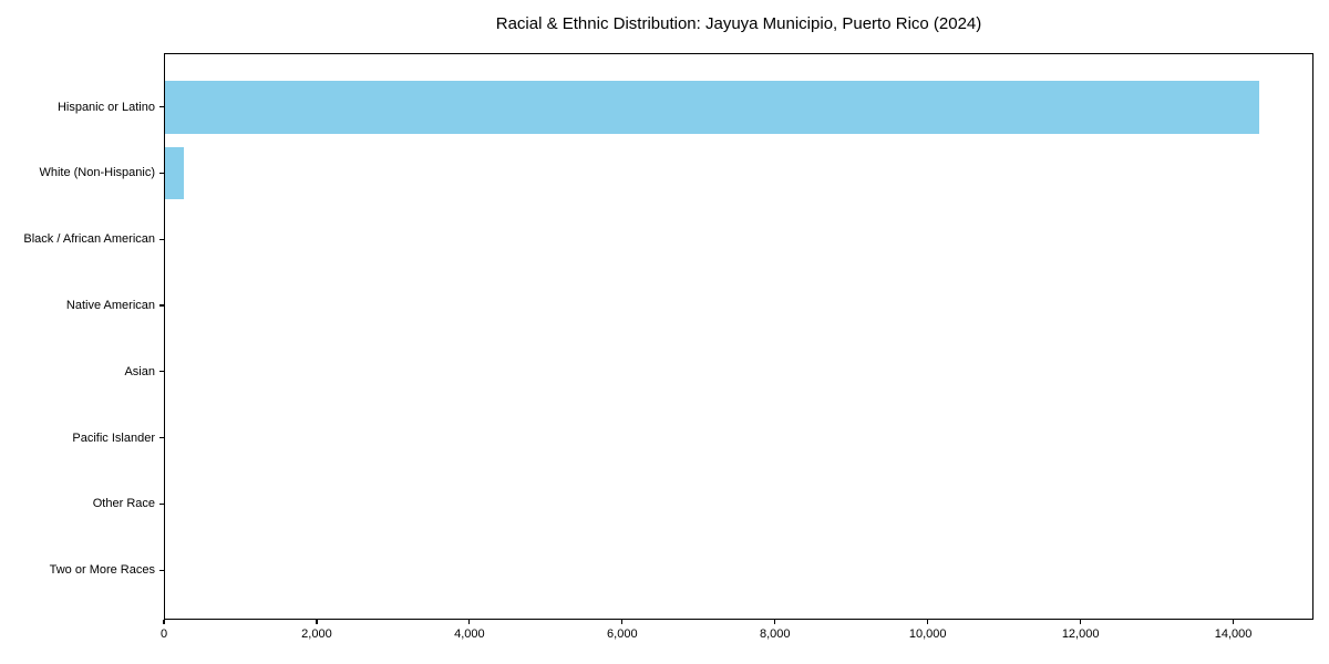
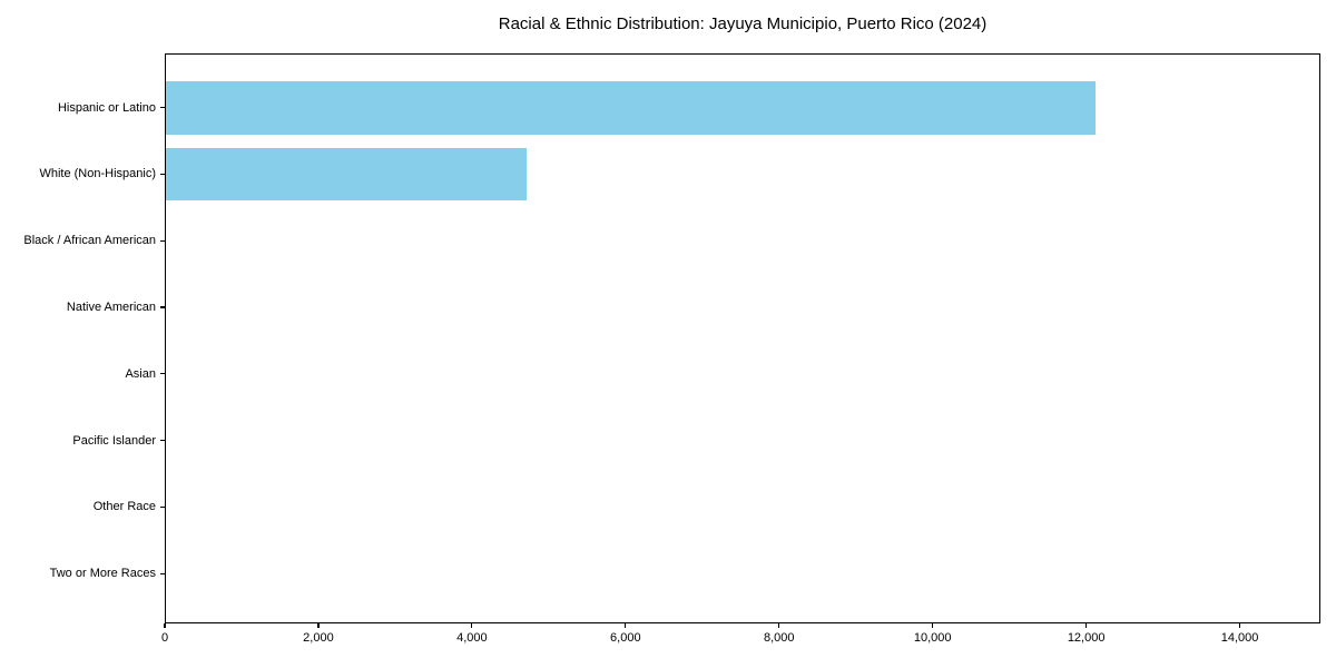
Hispanic or Latino: 14300 -> 12100
White (Non-Hispanic): 200 -> 4700
